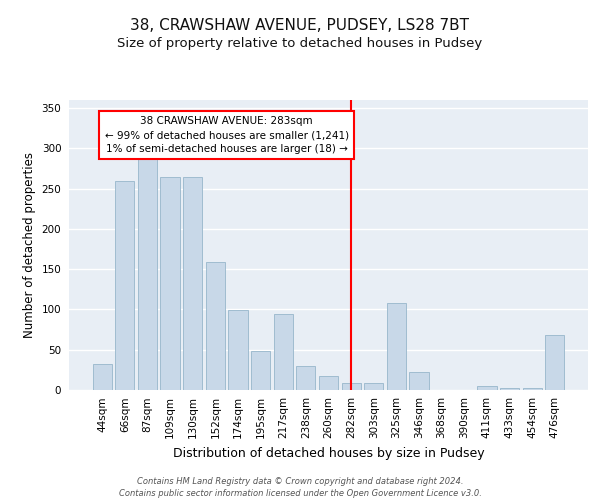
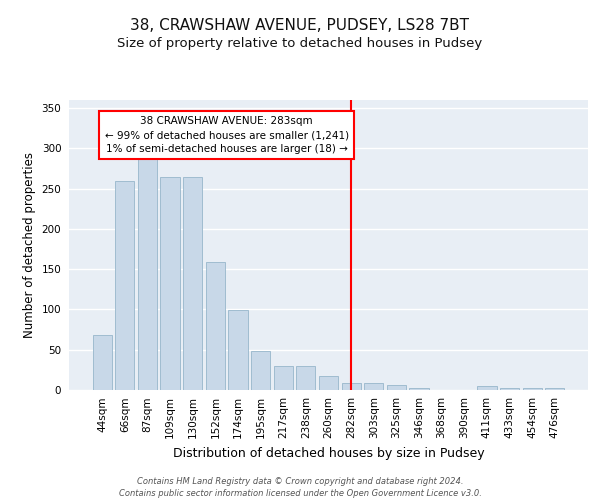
44sqm: 32 -> 68
217sqm: 94 -> 30
325sqm: 108 -> 6
346sqm: 22 -> 3
476sqm: 68 -> 3
